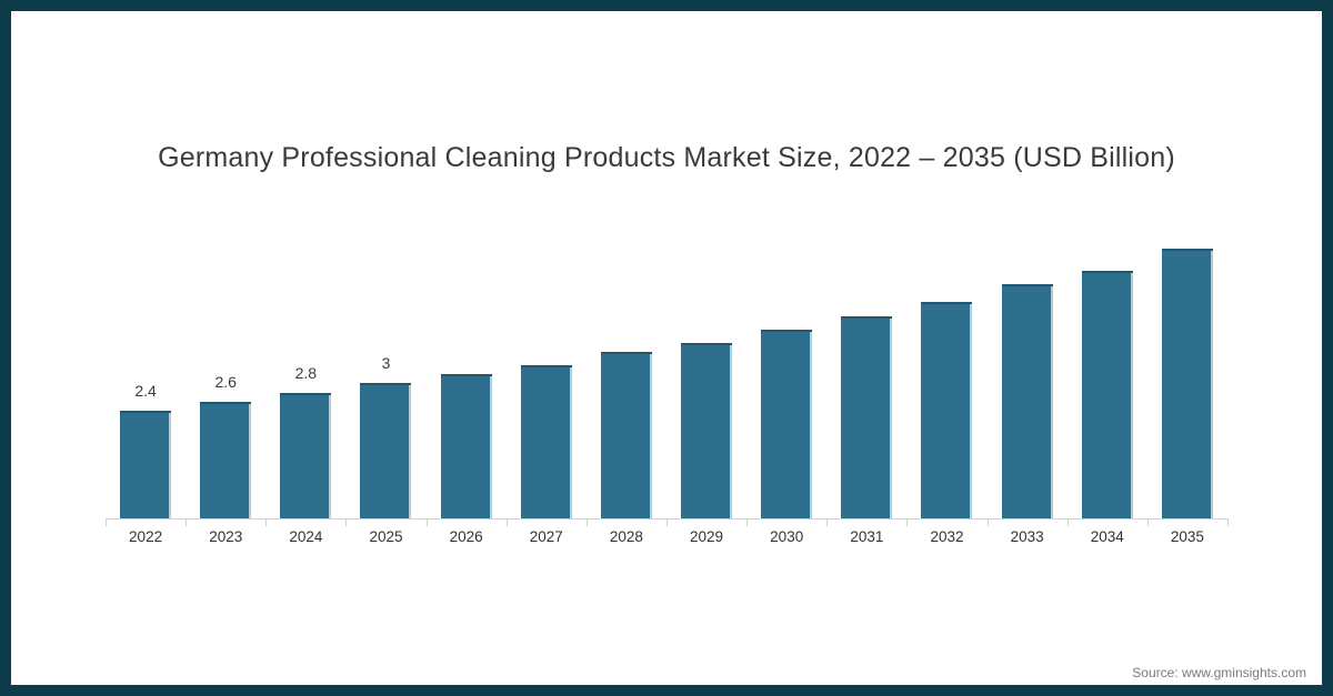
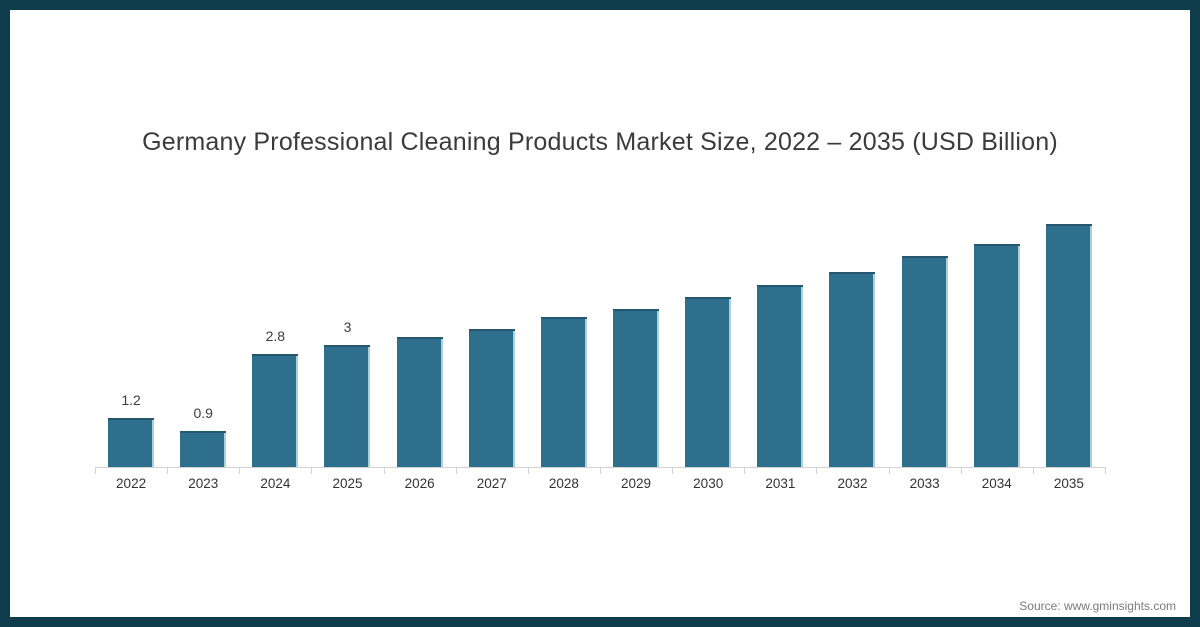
2022: 2.4 -> 1.2
2023: 2.6 -> 0.9
